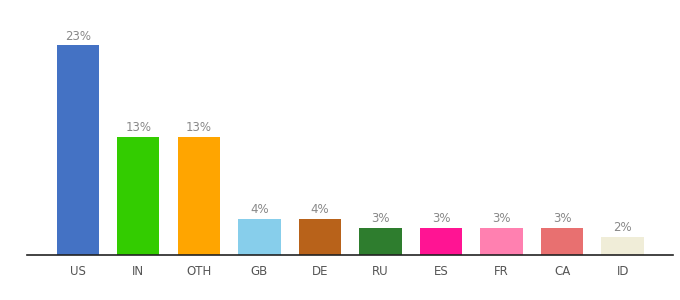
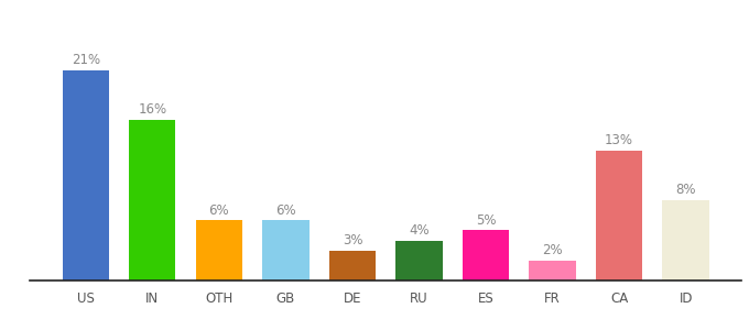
US: 23% -> 21%
IN: 13% -> 16%
OTH: 13% -> 6%
GB: 4% -> 6%
DE: 4% -> 3%
RU: 3% -> 4%
ES: 3% -> 5%
FR: 3% -> 2%
CA: 3% -> 13%
ID: 2% -> 8%
